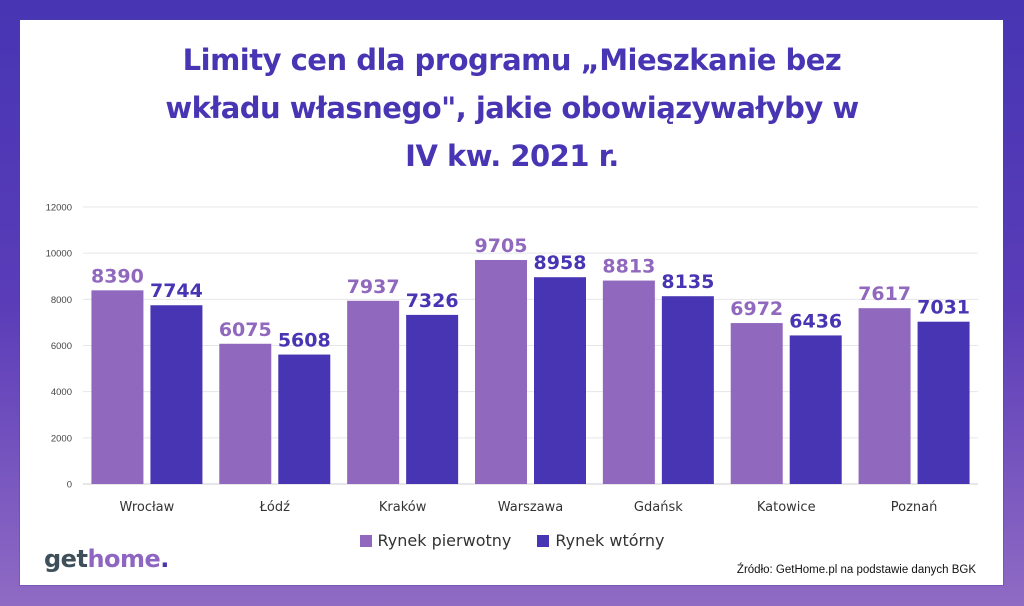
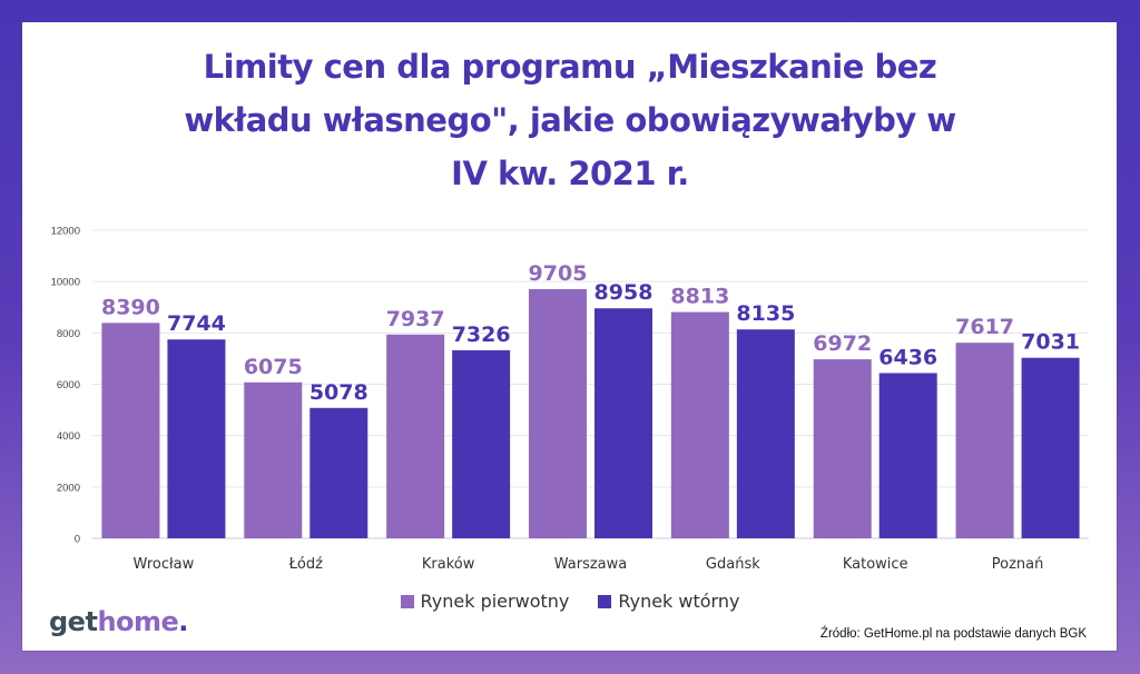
Rynek wtórny/Łódź: 5608 -> 5078
